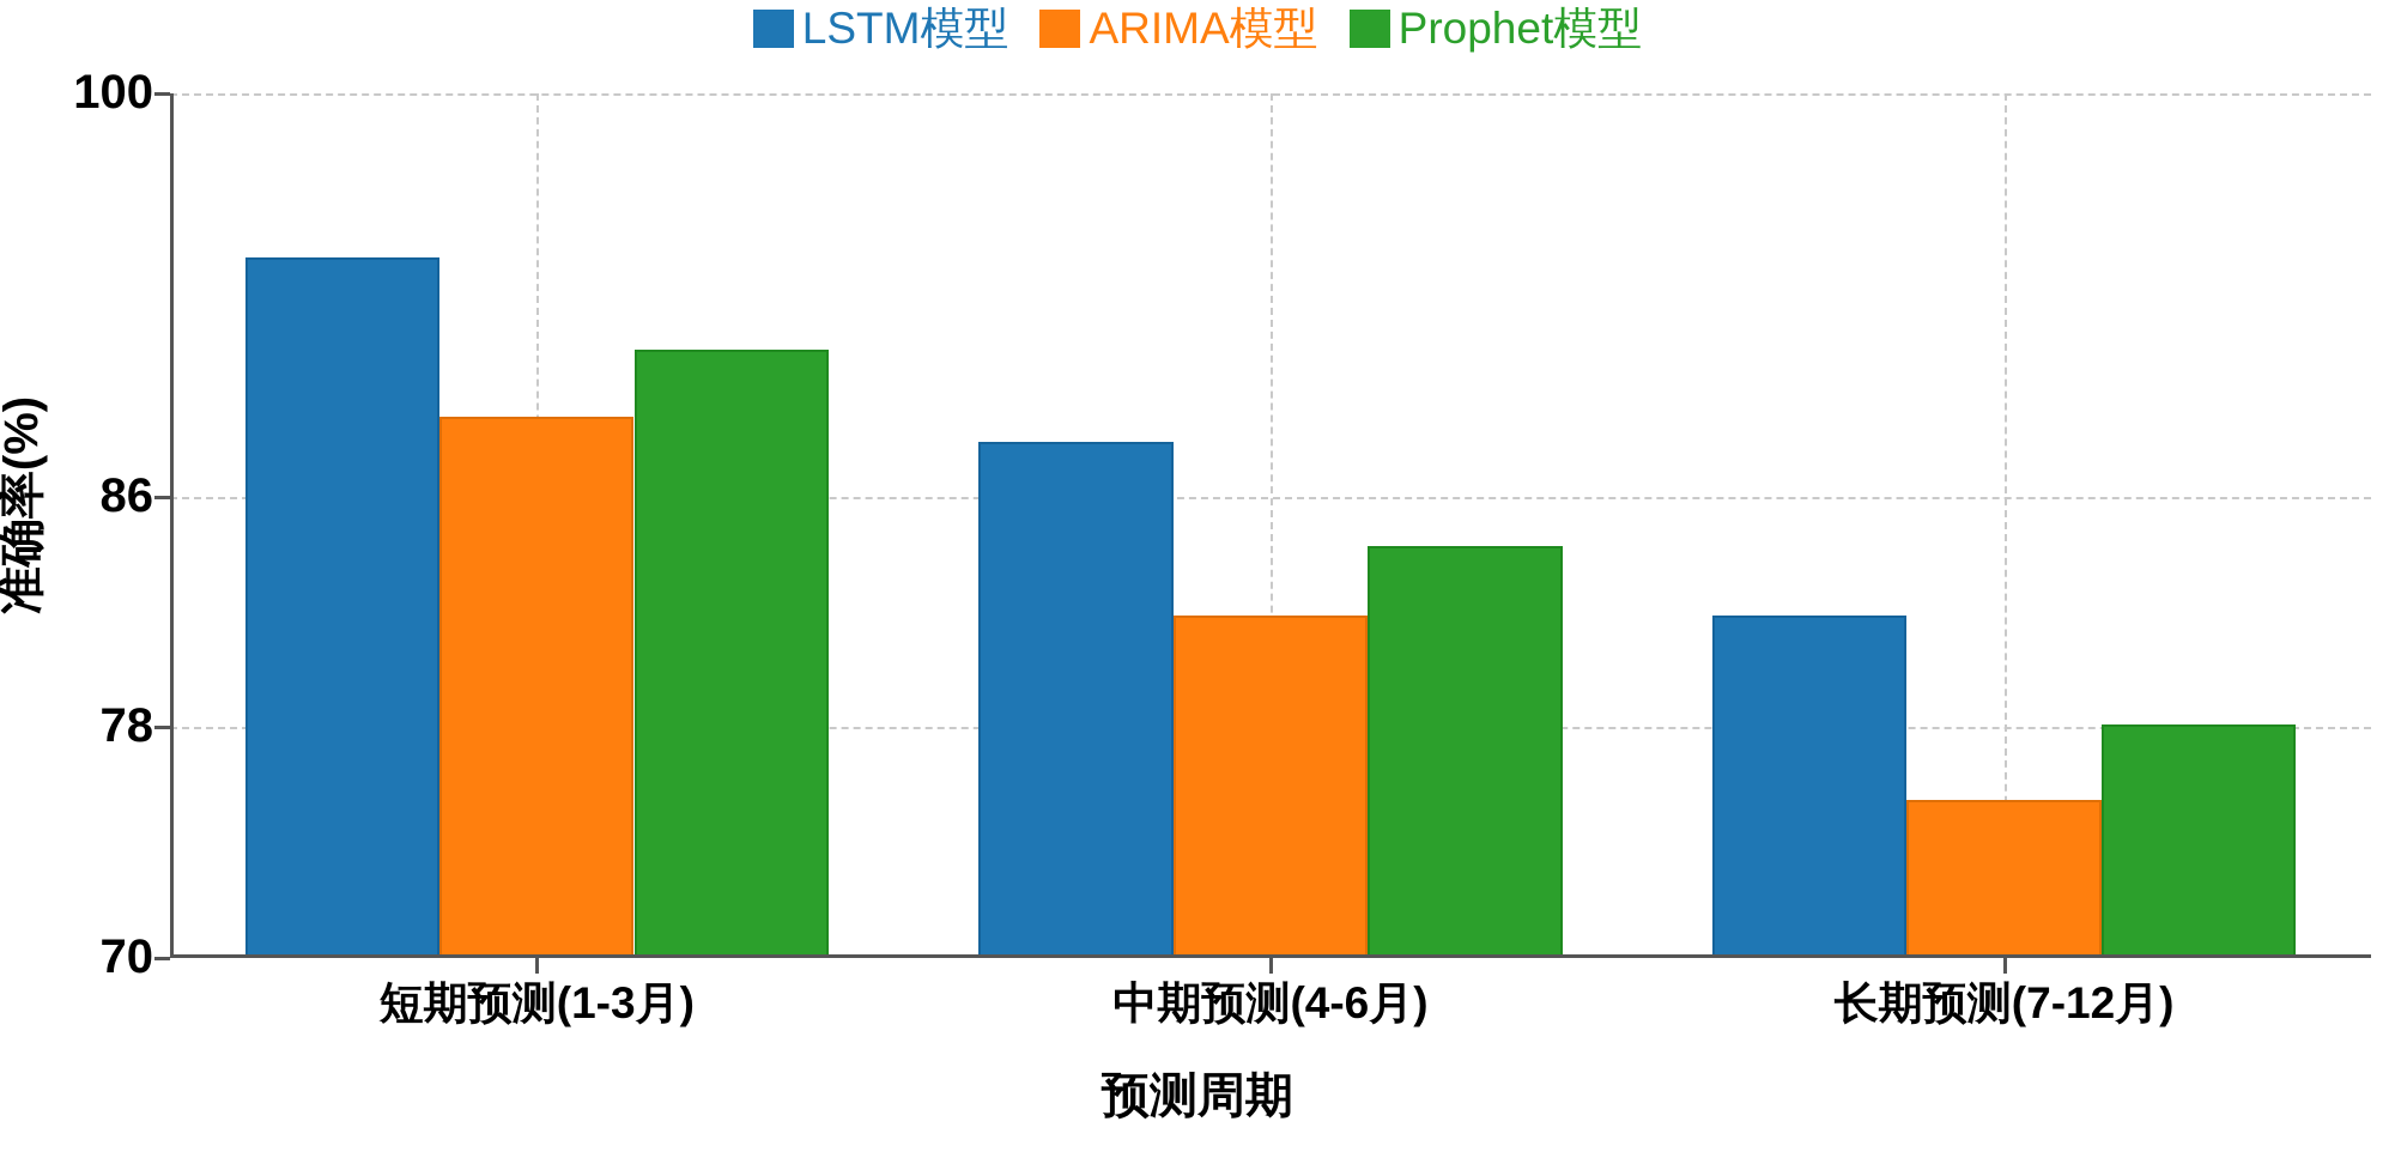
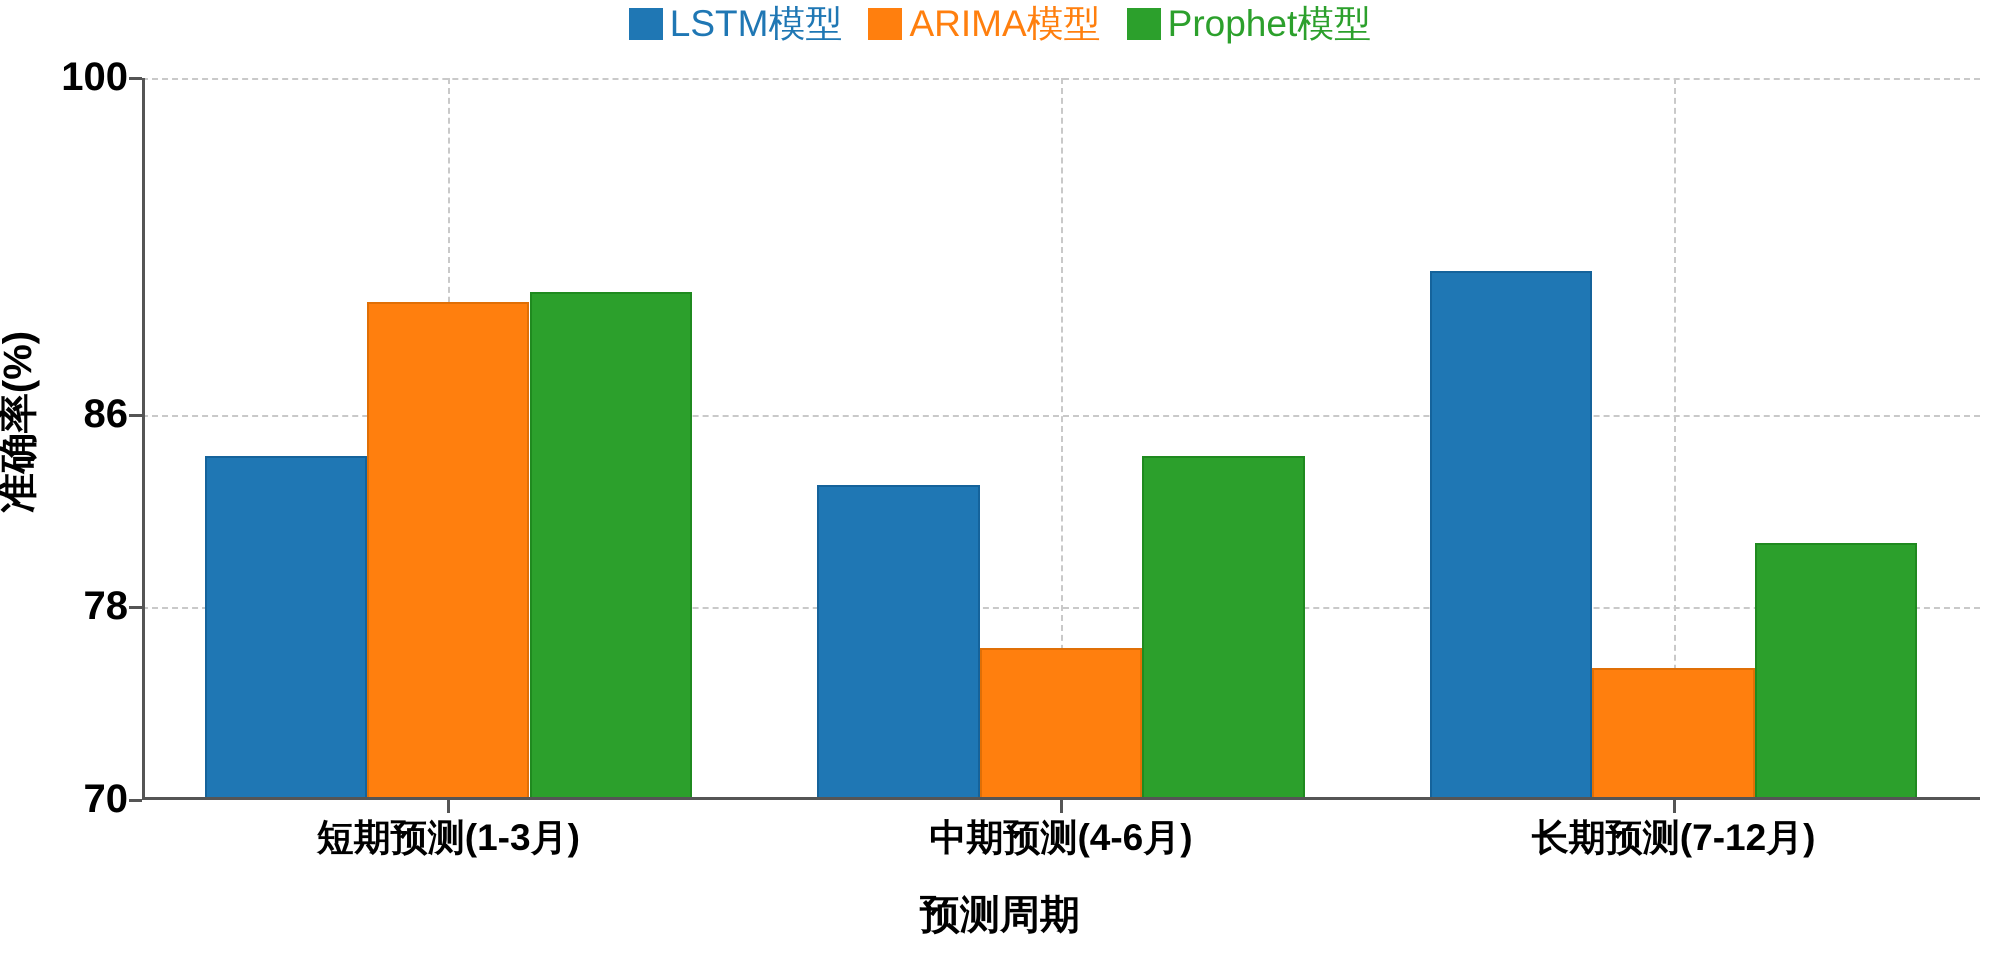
LSTM模型/短期预测(1-3月): 94.3 -> 84.3
ARIMA模型/短期预测(1-3月): 88.8 -> 90.7
LSTM模型/中期预测(4-6月): 87.9 -> 83.1
ARIMA模型/中期预测(4-6月): 81.9 -> 76.3
LSTM模型/长期预测(7-12月): 81.9 -> 92.0
Prophet模型/长期预测(7-12月): 78.1 -> 80.7
